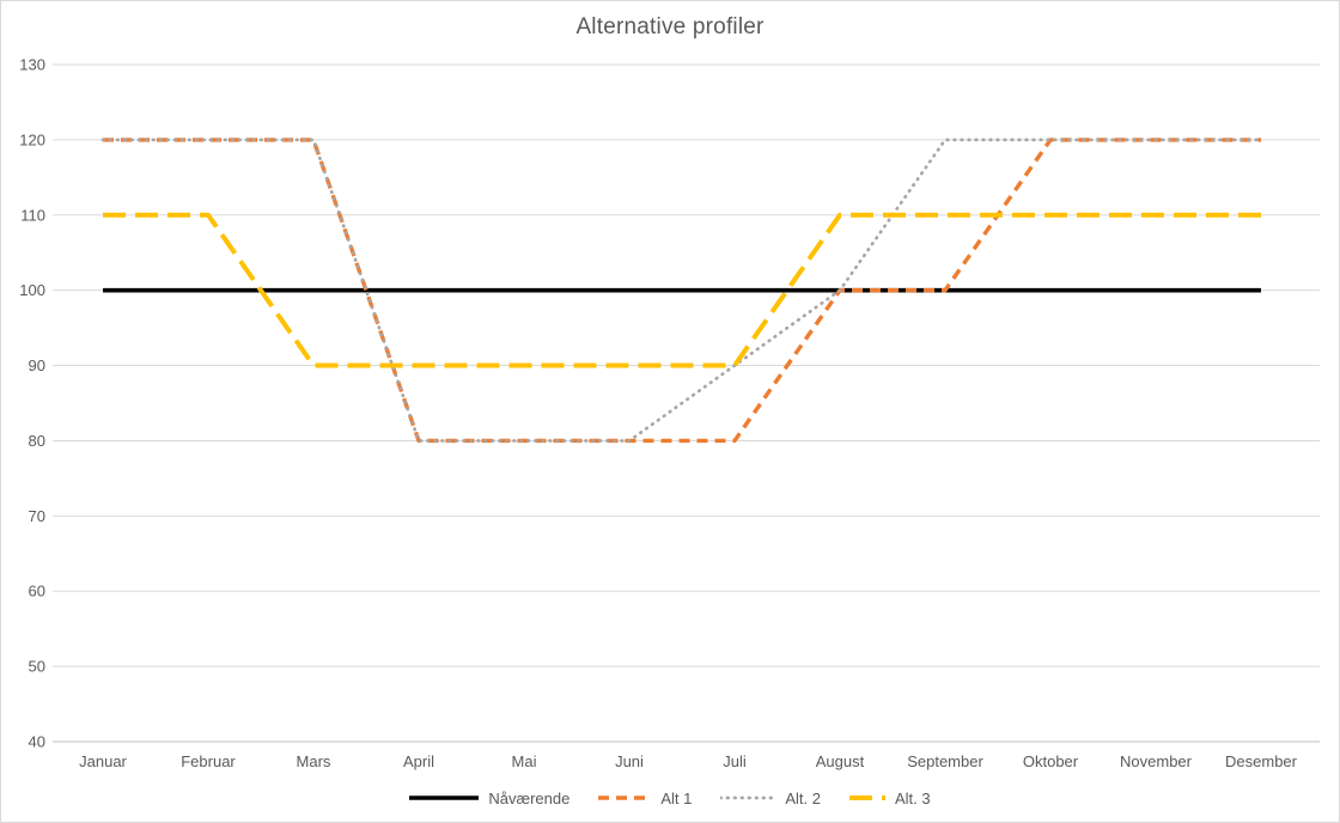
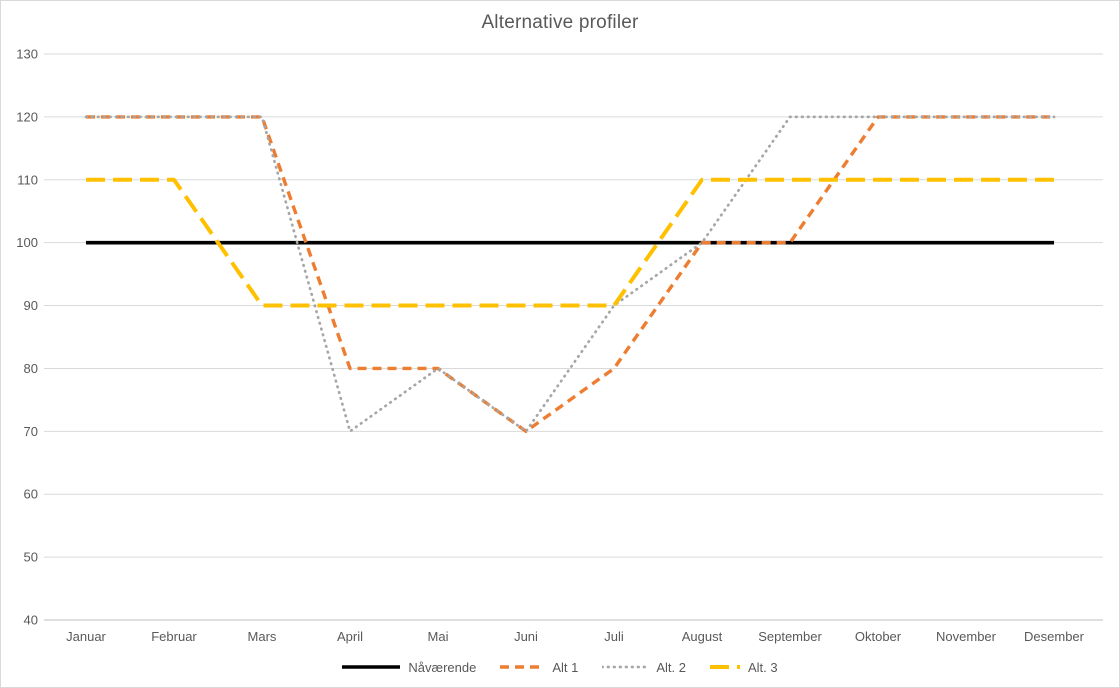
Alt. 2/April: 80 -> 70
Alt 1/Juni: 80 -> 70
Alt. 2/Juni: 80 -> 70
